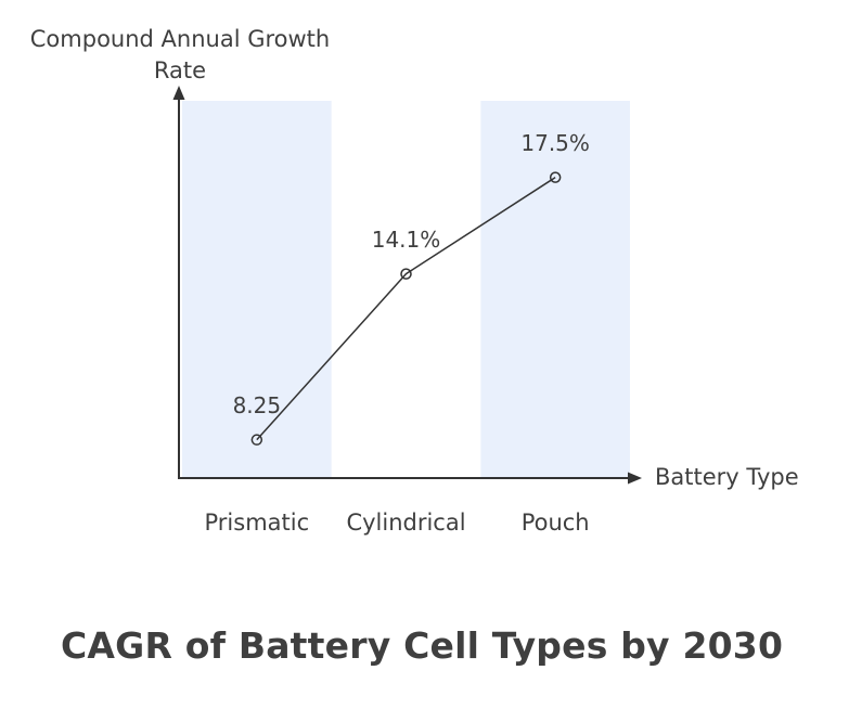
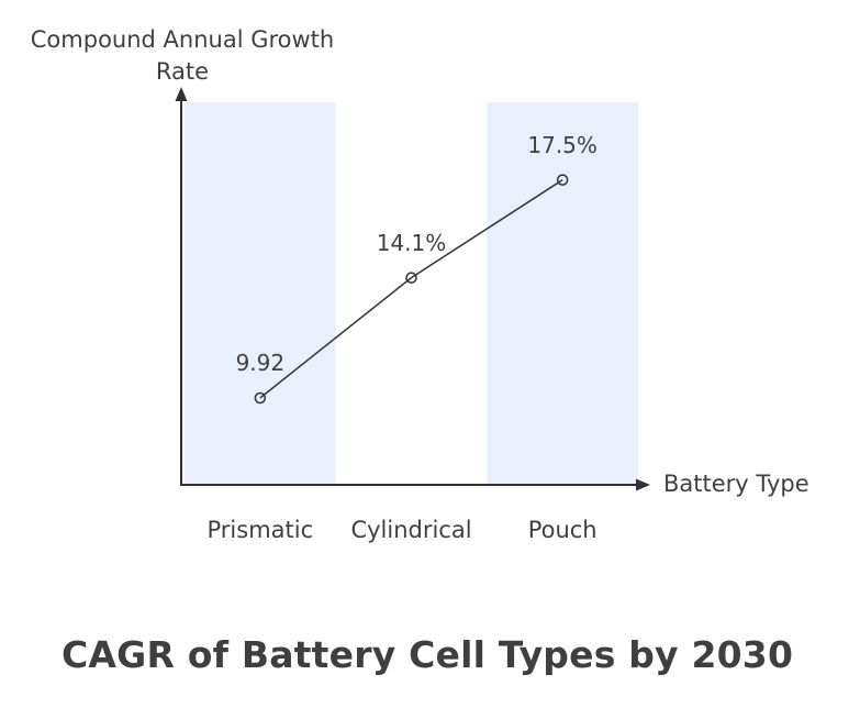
Prismatic: 8.25 -> 9.92
